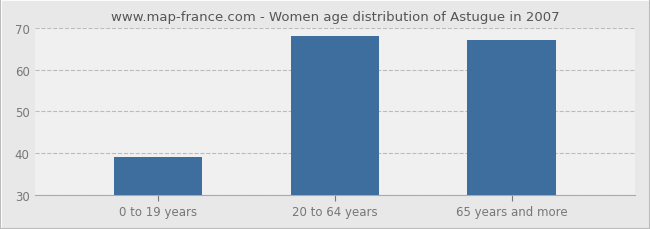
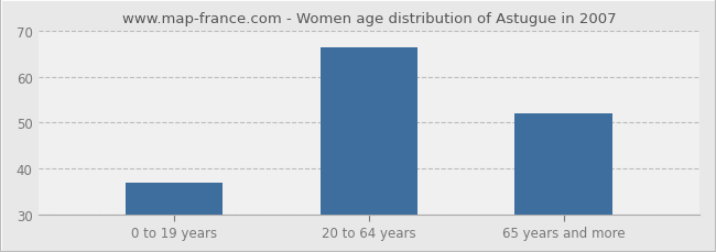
0 to 19 years: 39.0 -> 37.0
20 to 64 years: 68.0 -> 66.5
65 years and more: 67.0 -> 52.0
